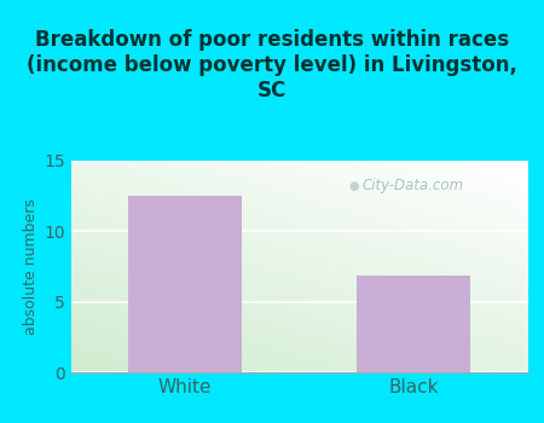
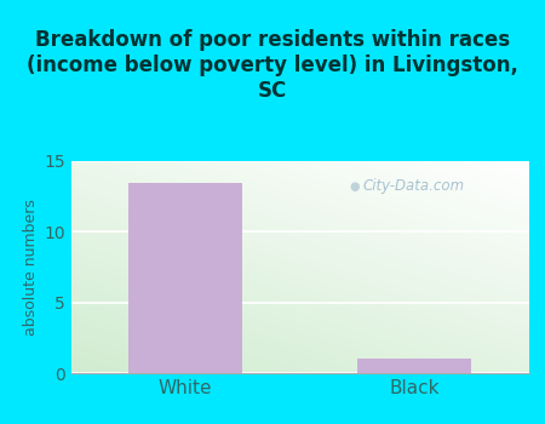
White: 12.5 -> 13.5
Black: 6.9 -> 1.0
